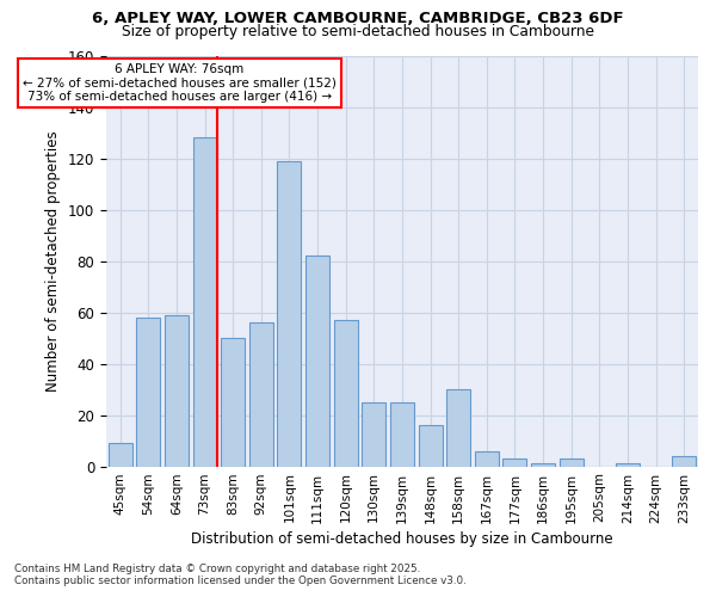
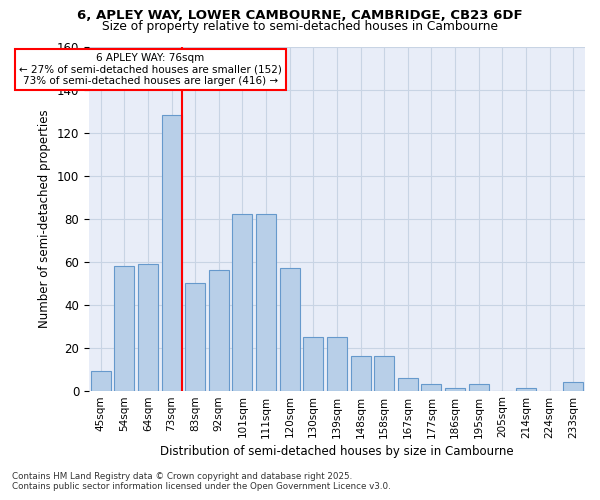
101sqm: 119 -> 82
158sqm: 30 -> 16
